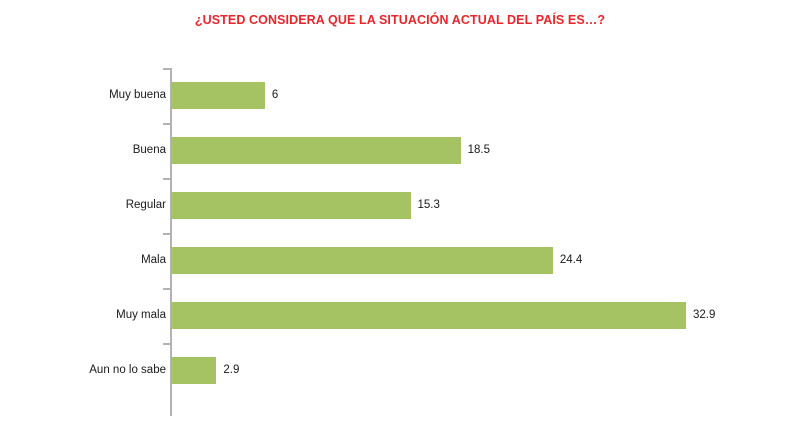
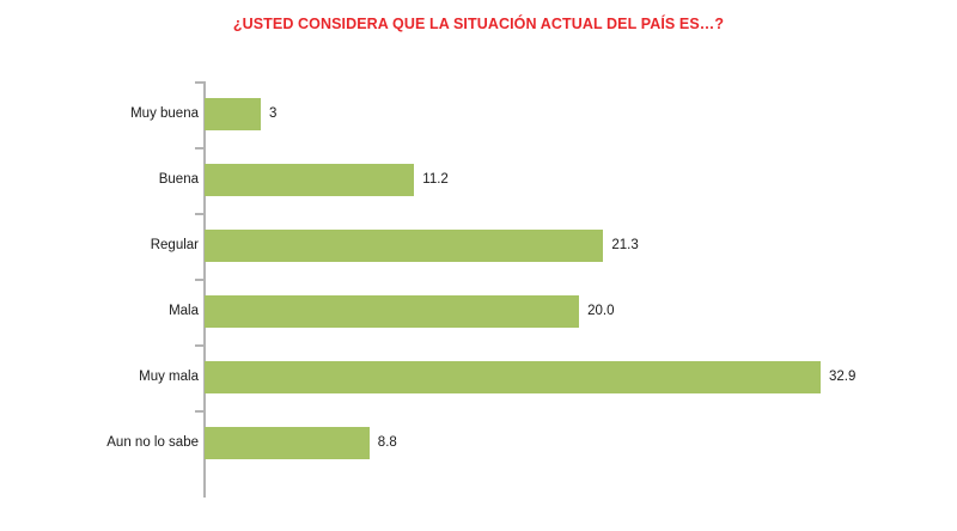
Muy buena: 6 -> 3
Buena: 18.5 -> 11.2
Regular: 15.3 -> 21.3
Mala: 24.4 -> 20.0
Aun no lo sabe: 2.9 -> 8.8
